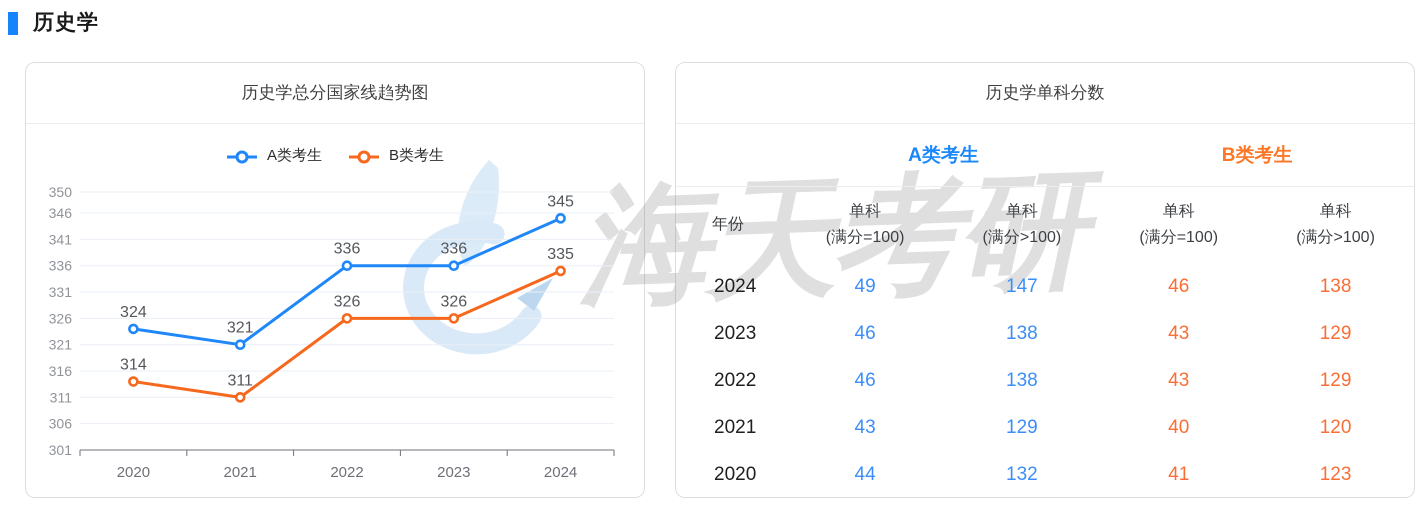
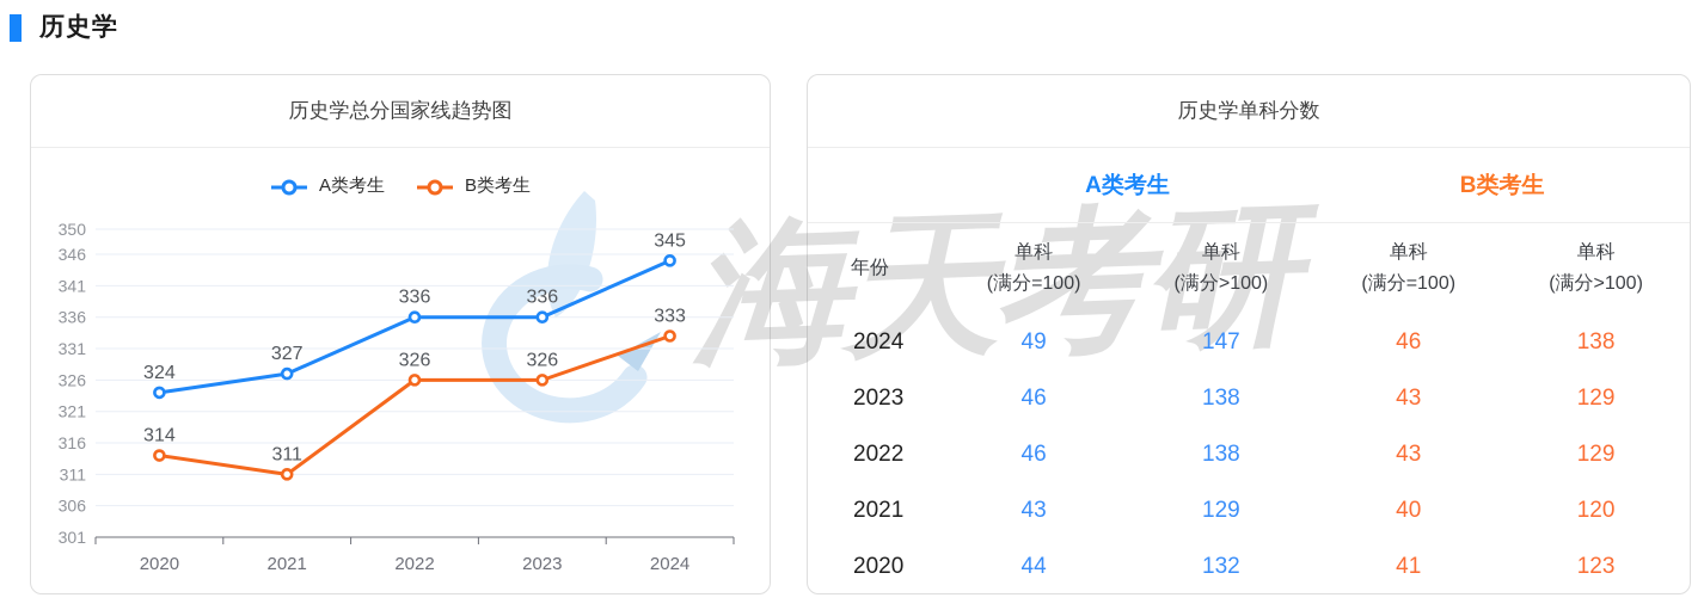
A类考生/2021: 321 -> 327
B类考生/2024: 335 -> 333
